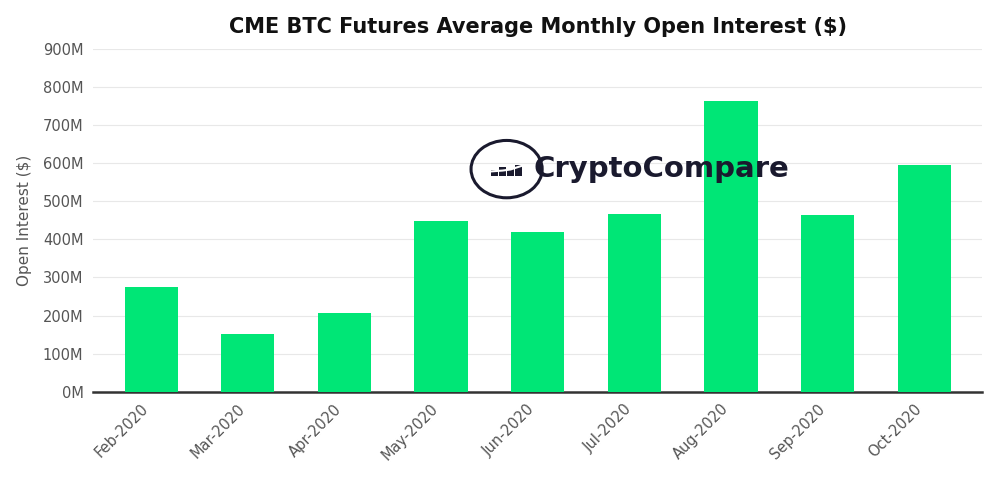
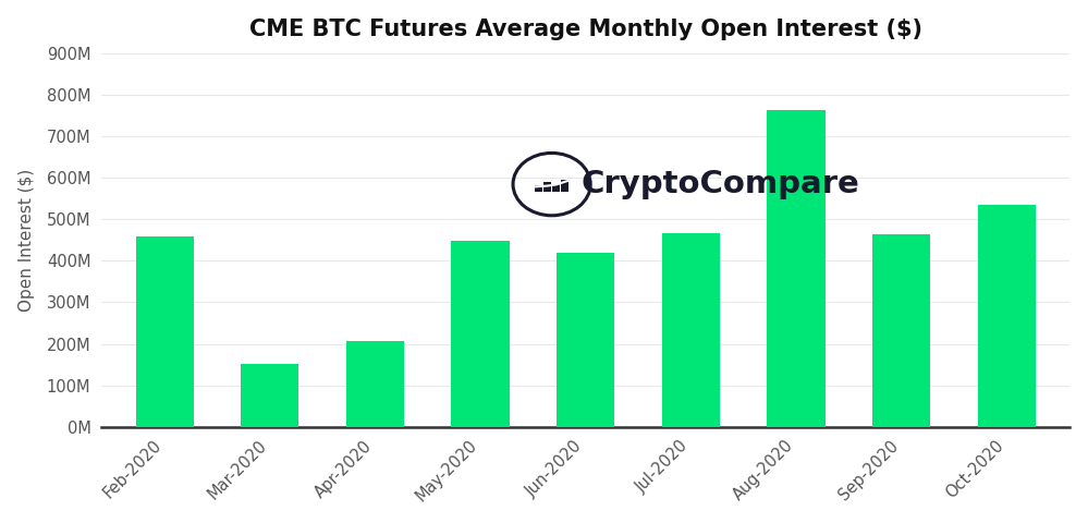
Feb-2020: 275M -> 460M
Oct-2020: 595M -> 535M
